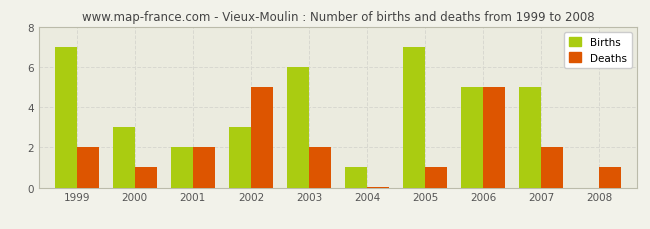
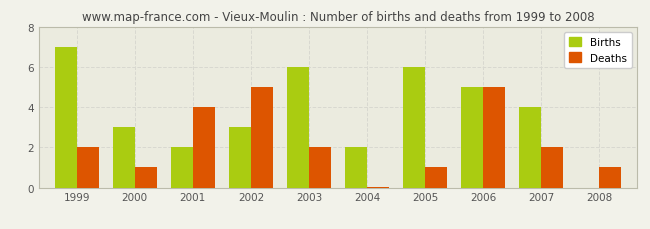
Deaths/2001: 2.00 -> 4.00
Births/2004: 1 -> 2
Births/2005: 7 -> 6
Births/2007: 5 -> 4
